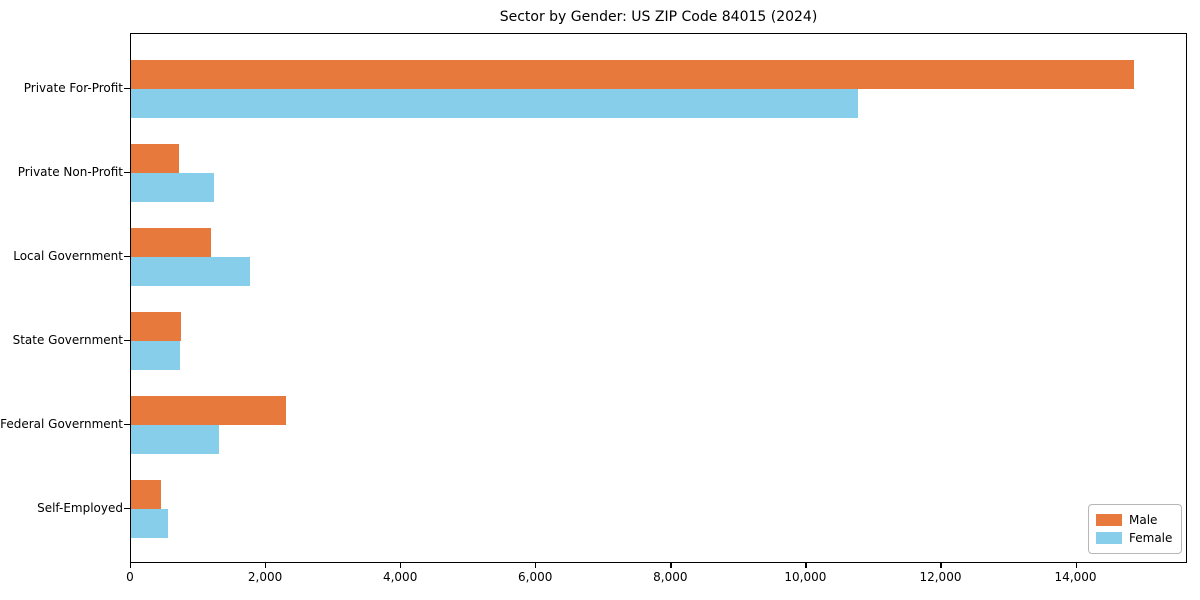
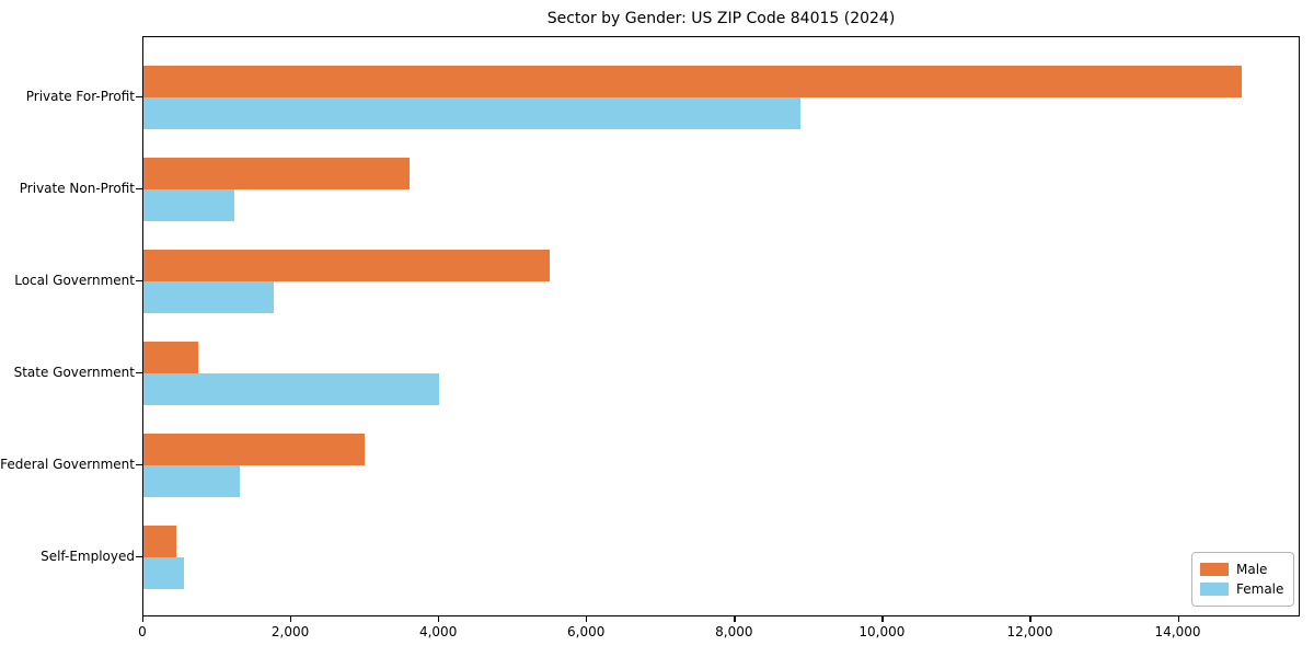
Female/Private For-Profit: 10800 -> 8900
Male/Private Non-Profit: 700 -> 3600
Male/Local Government: 1200 -> 5500
Female/State Government: 700 -> 4000
Male/Federal Government: 2300 -> 3000
